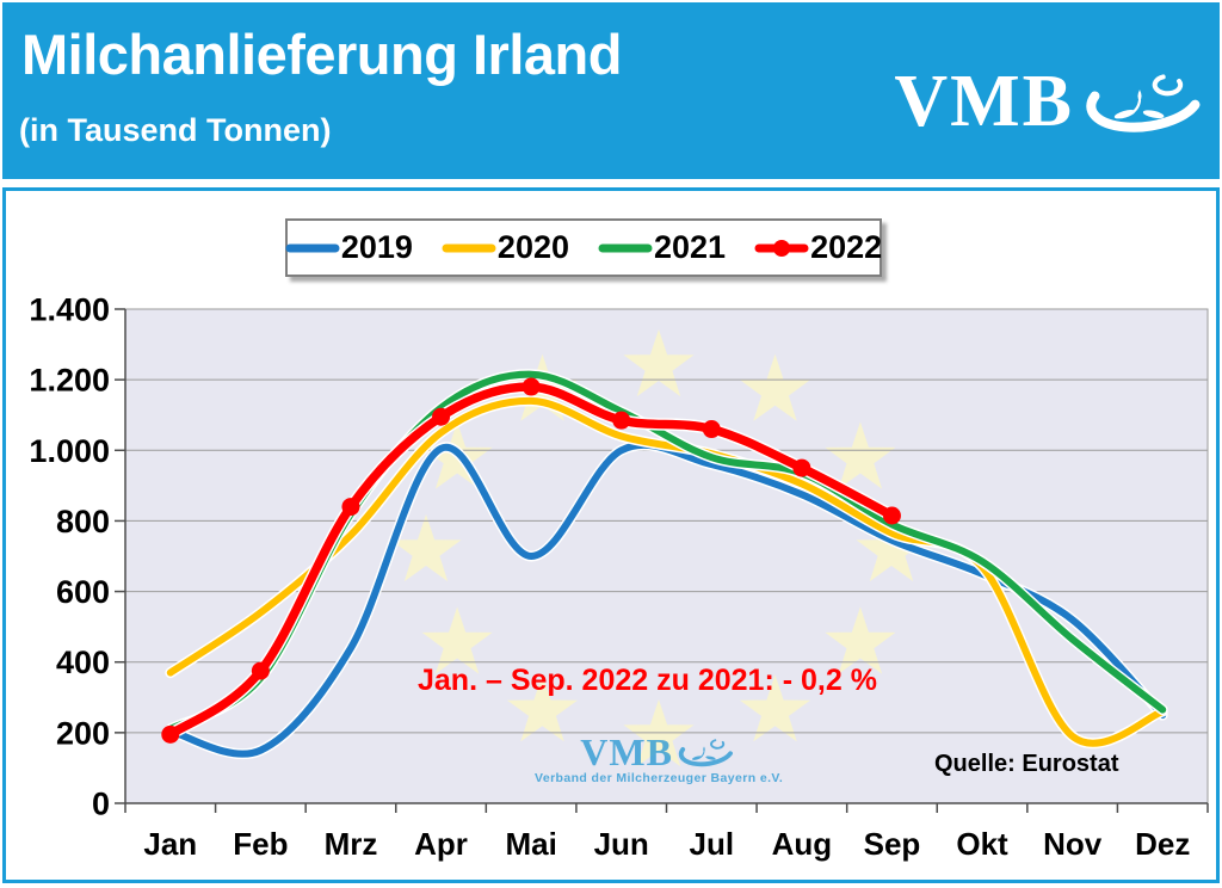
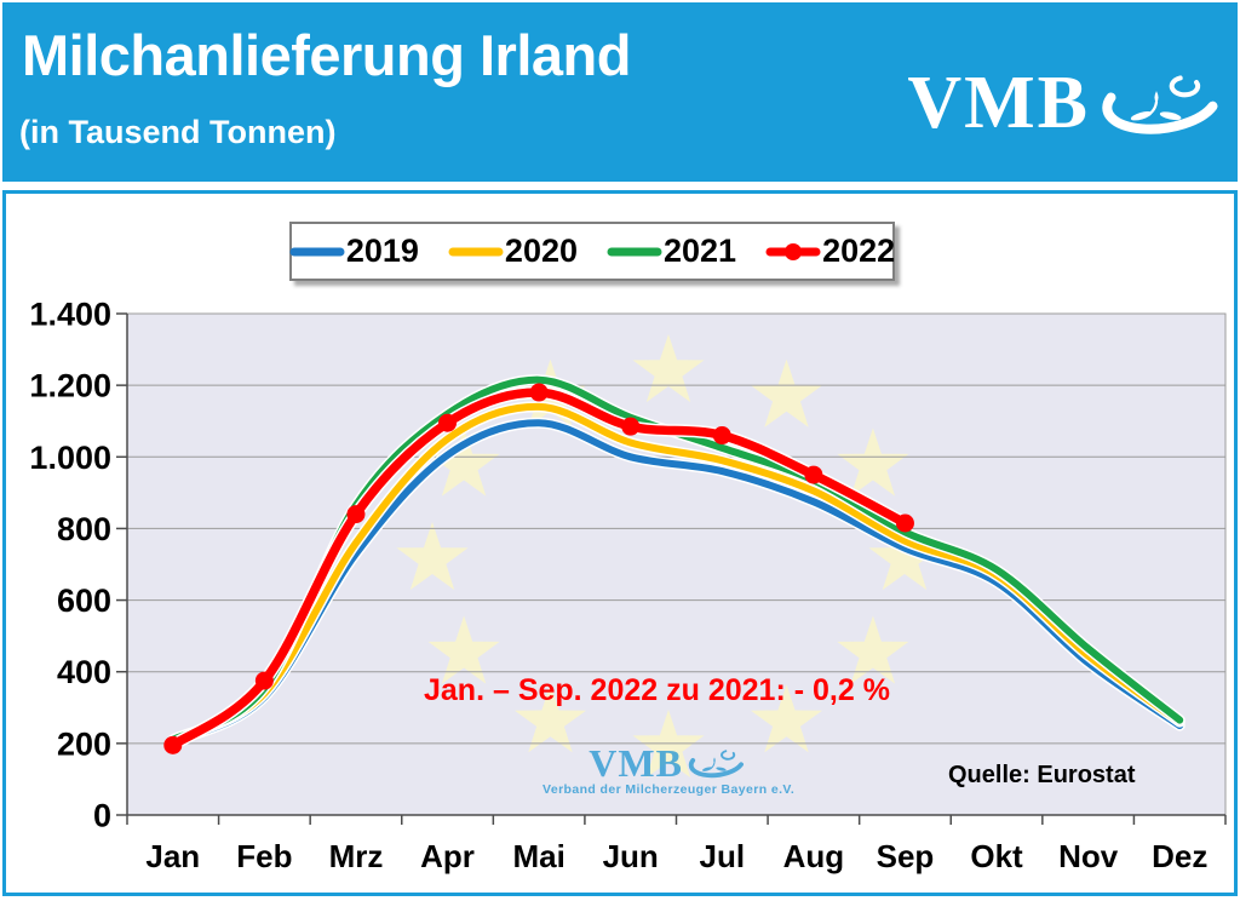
2020/Jan: 370 -> 210
2019/Feb: 150 -> 330
2020/Feb: 540 -> 340
2019/Mrz: 440 -> 730
2021/Mrz: 820 -> 860
2019/Mai: 700 -> 1100
2021/Jul: 980 -> 1020
2019/Nov: 520 -> 420
2020/Nov: 190 -> 440
